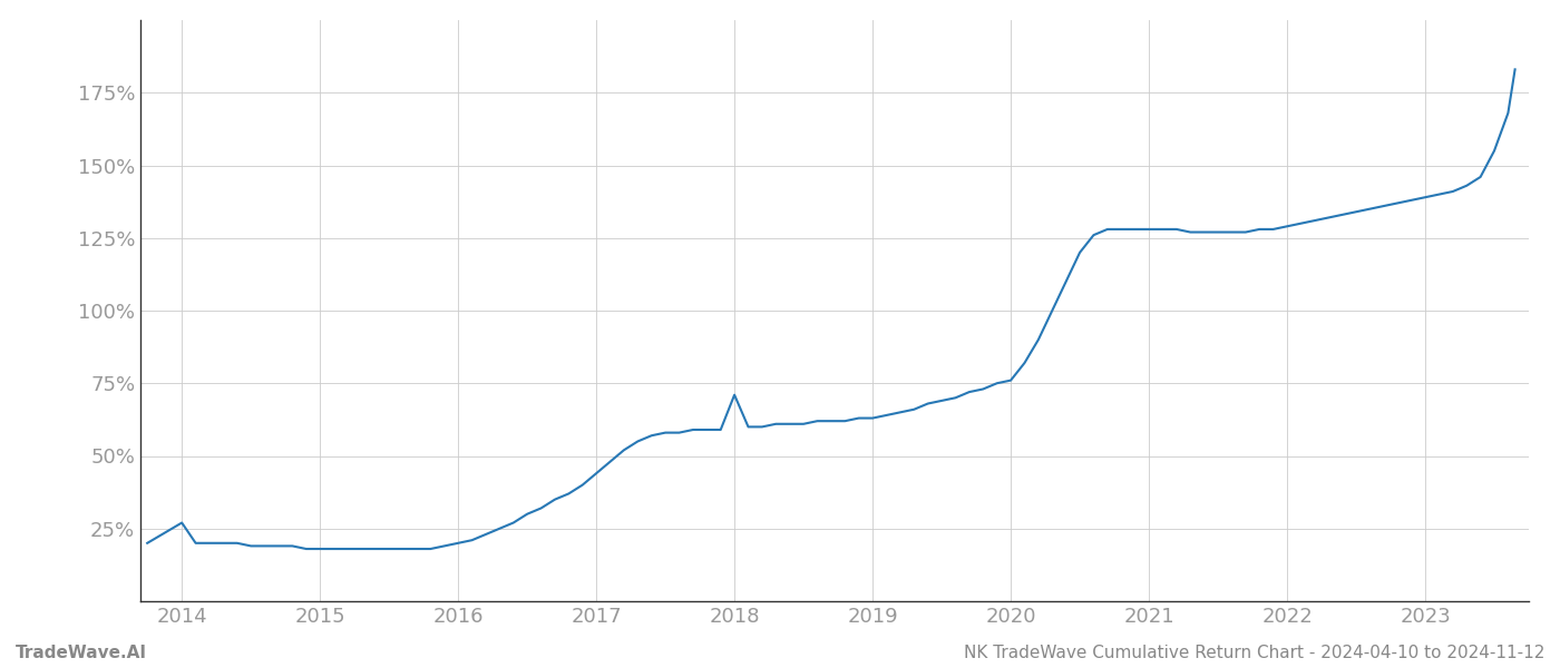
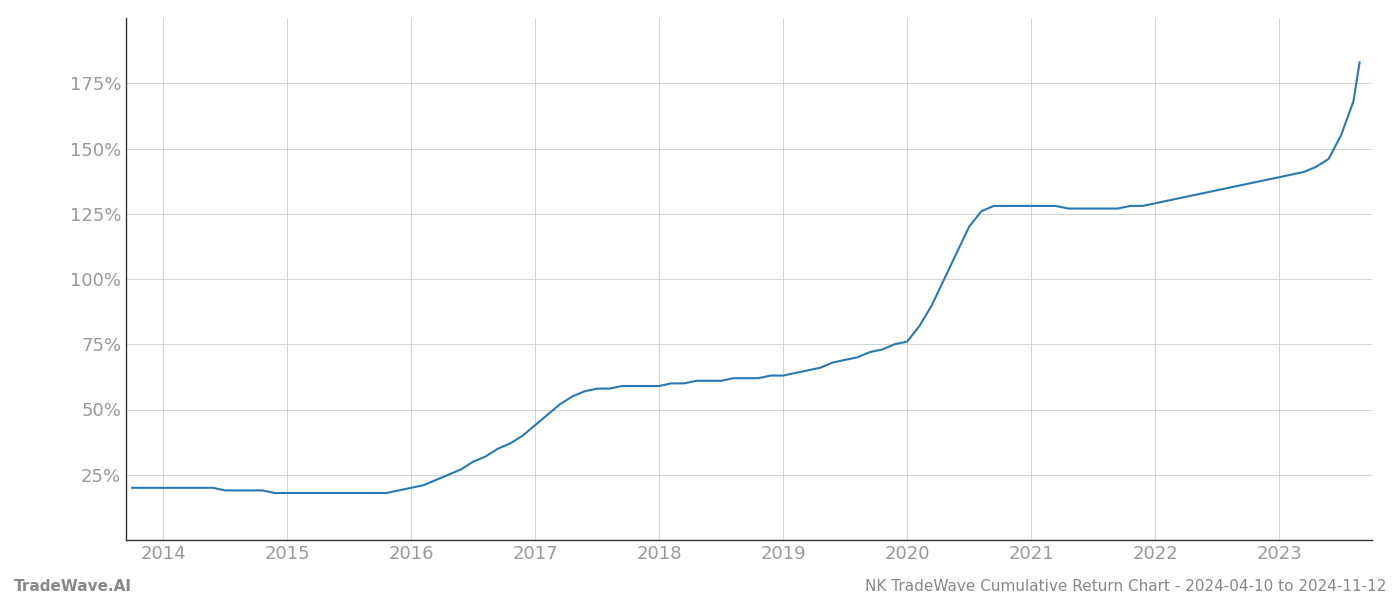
2014: 27% -> 20%
2018: 71% -> 59%
